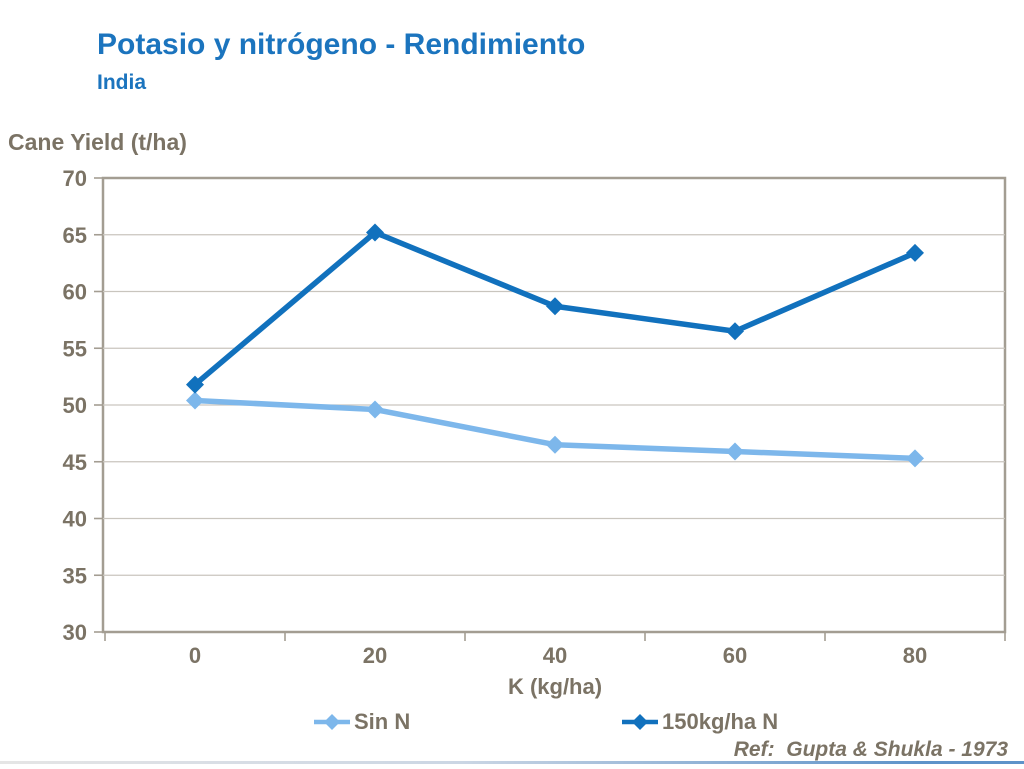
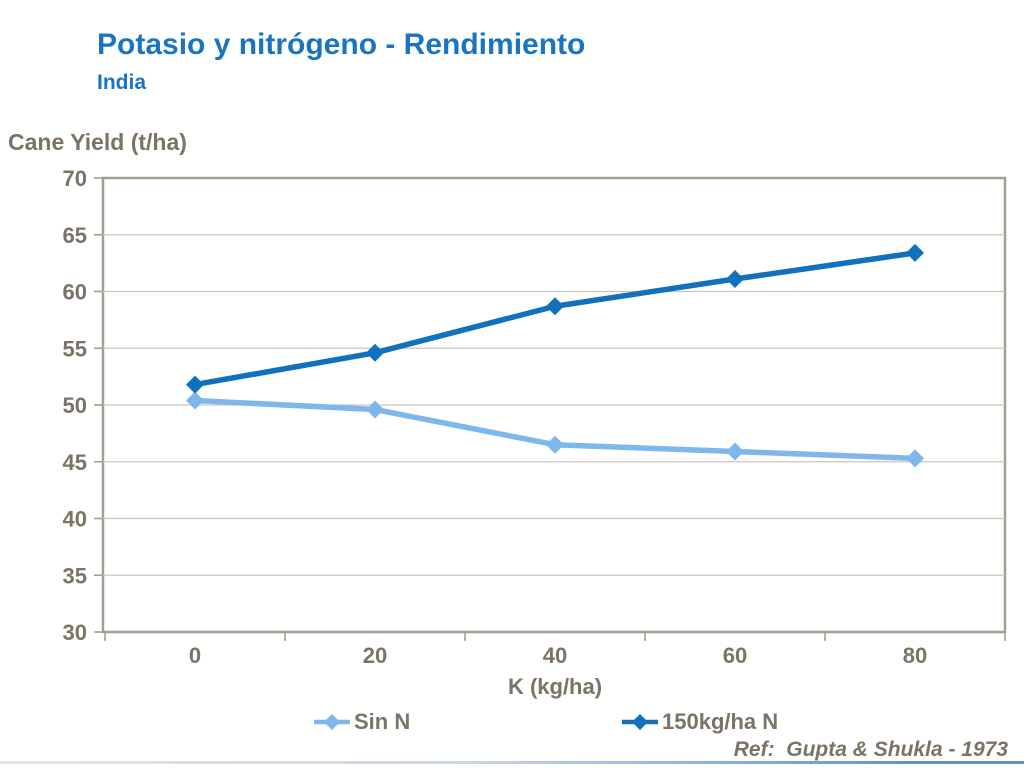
150kg/ha N/20: 65.2 -> 54.6
150kg/ha N/60: 56.5 -> 61.1
